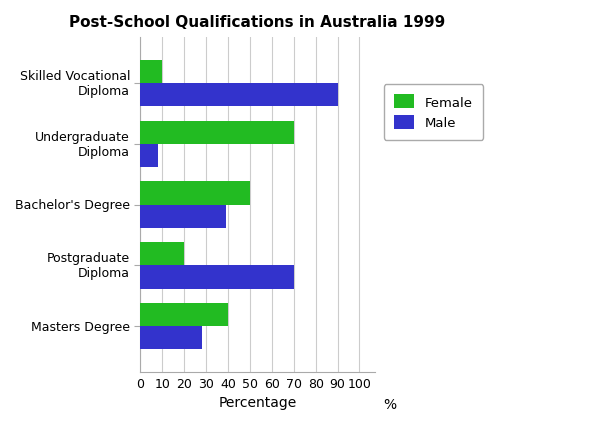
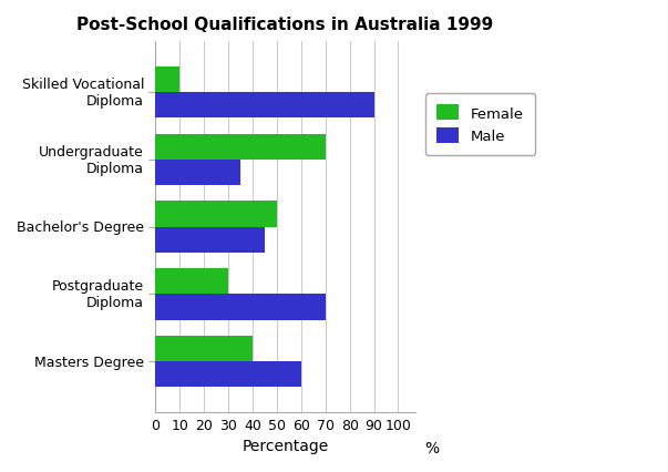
Male/Undergraduate Diploma: 8 -> 35
Male/Bachelor's Degree: 39 -> 45
Female/Postgraduate Diploma: 20 -> 30
Male/Masters Degree: 28 -> 60
